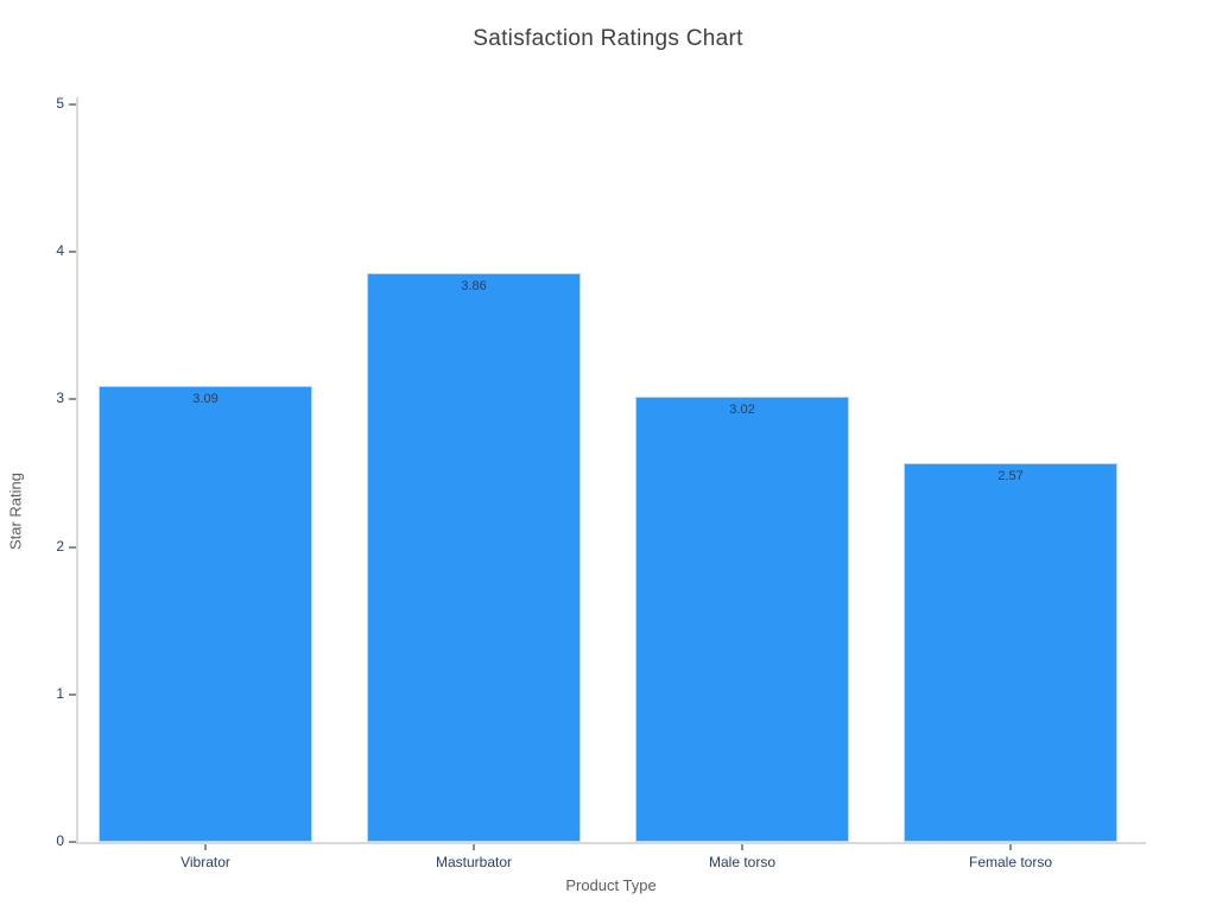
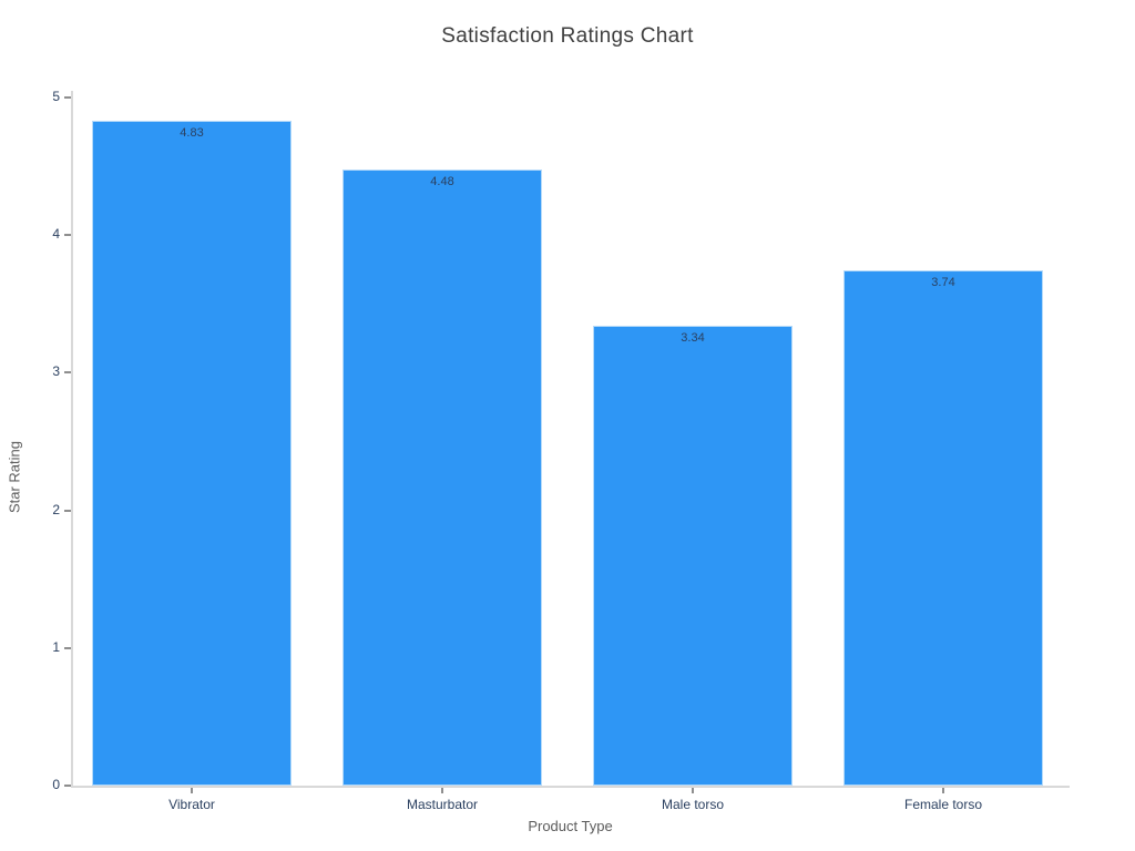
Vibrator: 3.09 -> 4.83
Masturbator: 3.86 -> 4.48
Male torso: 3.02 -> 3.34
Female torso: 2.57 -> 3.74
